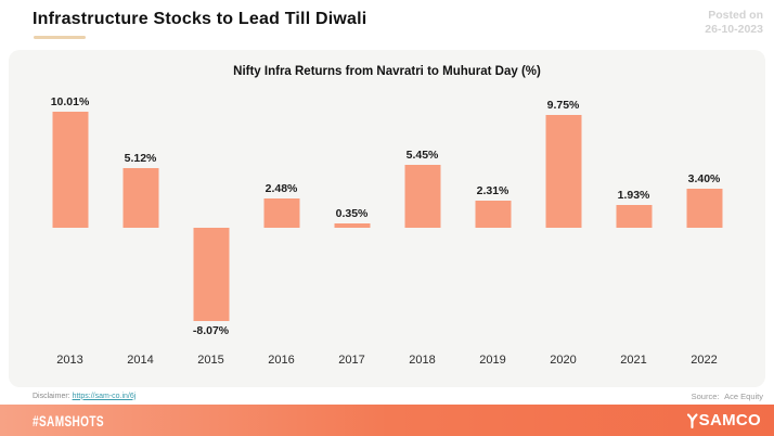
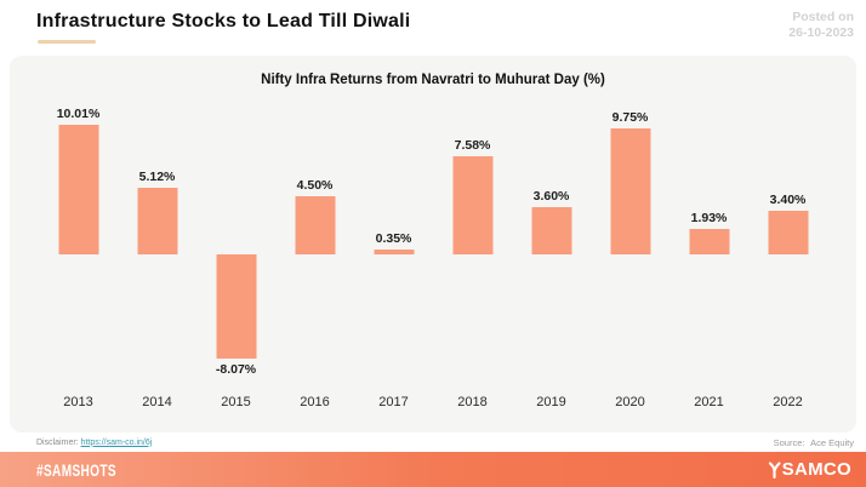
2016: 2.48% -> 4.50%
2018: 5.45% -> 7.58%
2019: 2.31% -> 3.60%
